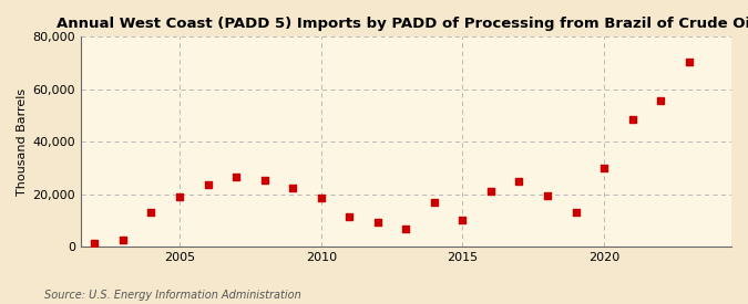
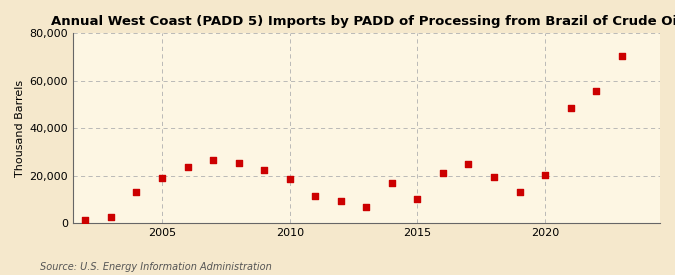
2020: 30,000 -> 20,500
